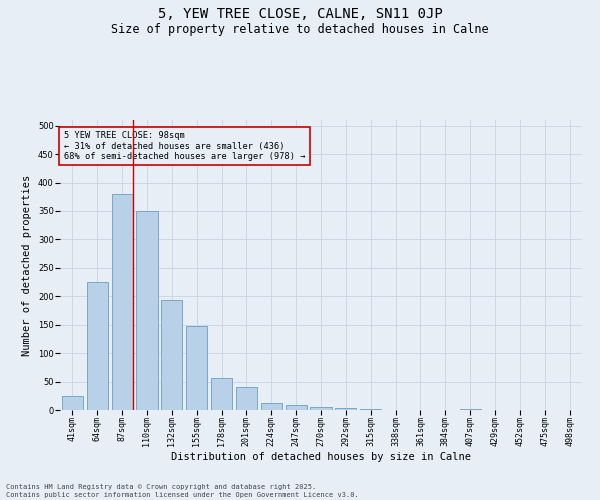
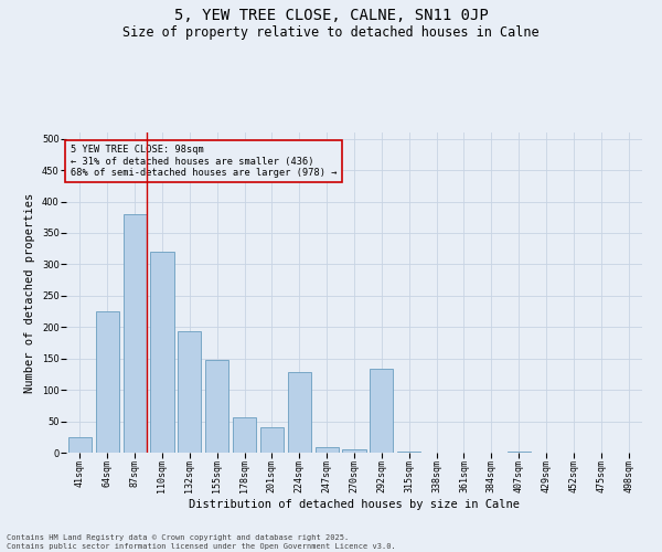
110sqm: 350 -> 320
224sqm: 12 -> 128
292sqm: 3 -> 134
